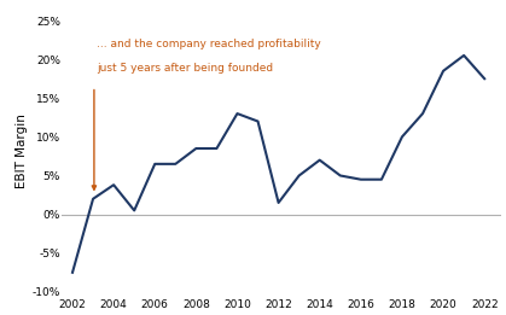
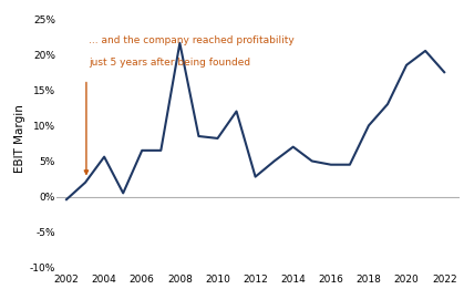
2002: -7.5% -> -0.4%
2004: 3.8% -> 5.6%
2008: 8.5% -> 21.6%
2010: 13.0% -> 8.2%
2012: 1.5% -> 2.8%
